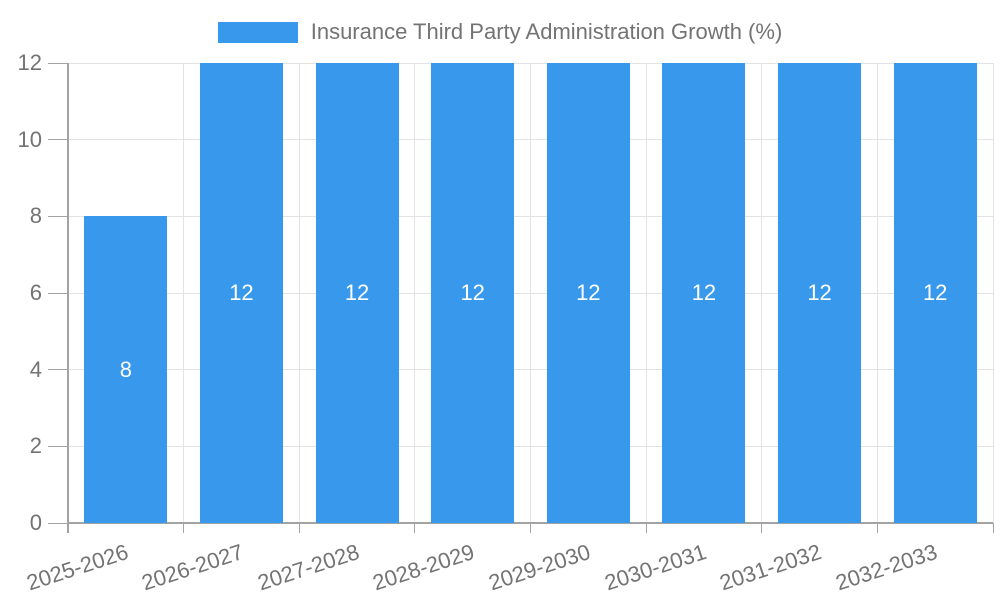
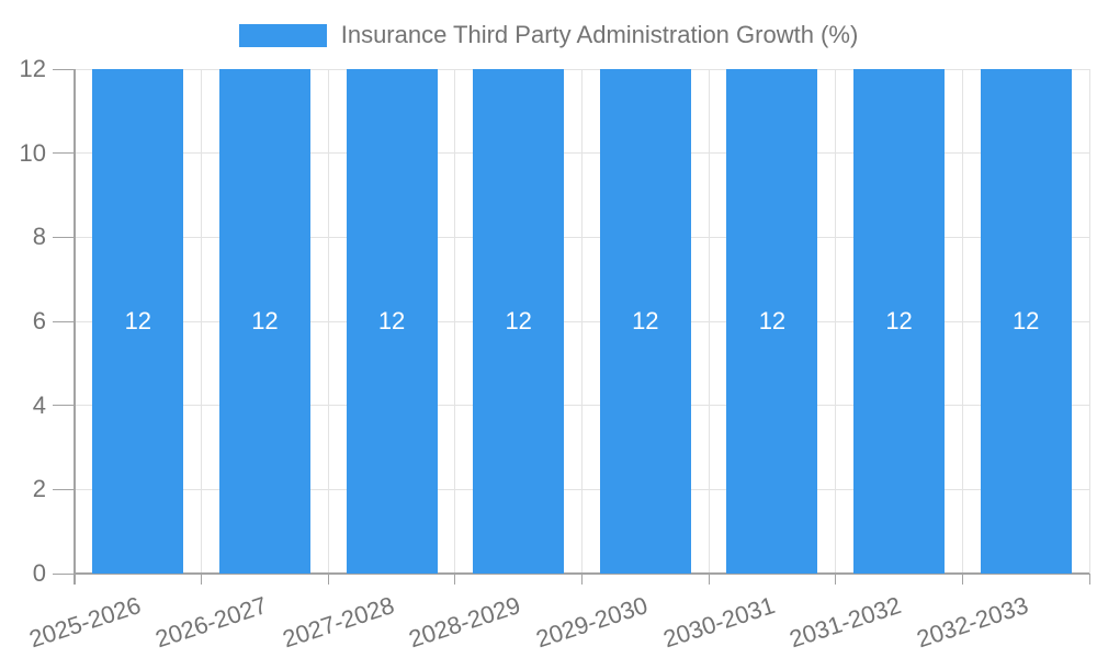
2025-2026: 8 -> 12
